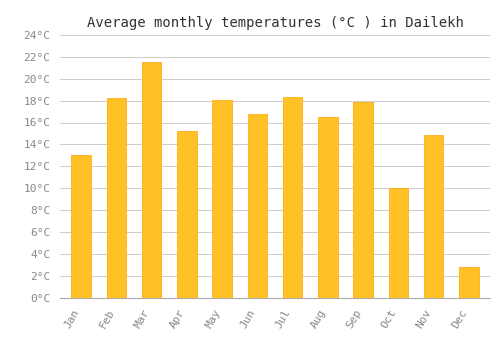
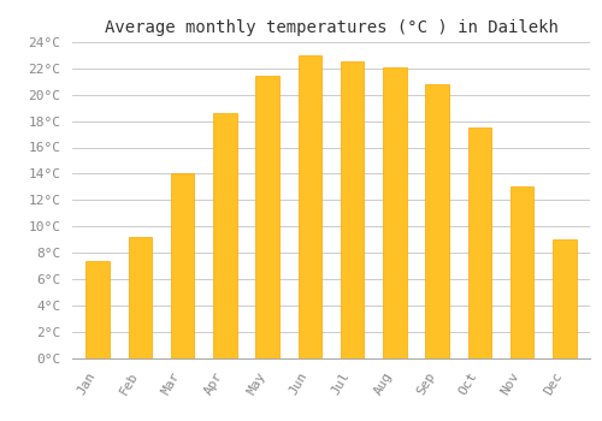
Jan: 13.0°C -> 7.4°C
Feb: 18.2°C -> 9.2°C
Mar: 21.5°C -> 14.0°C
Apr: 15.2°C -> 18.6°C
May: 18.1°C -> 21.4°C
Jun: 16.8°C -> 23.0°C
Jul: 18.3°C -> 22.5°C
Aug: 16.5°C -> 22.1°C
Sep: 17.9°C -> 20.8°C
Oct: 10.0°C -> 17.5°C
Nov: 14.9°C -> 13.0°C
Dec: 2.8°C -> 9.0°C
